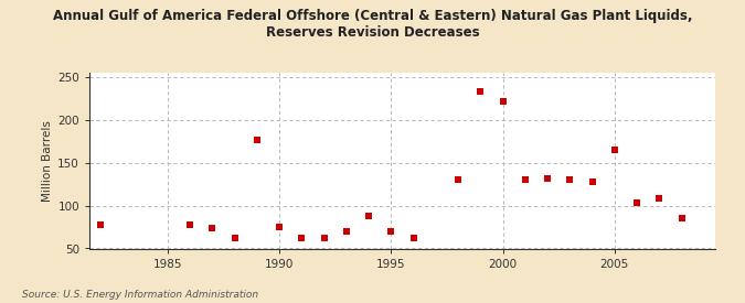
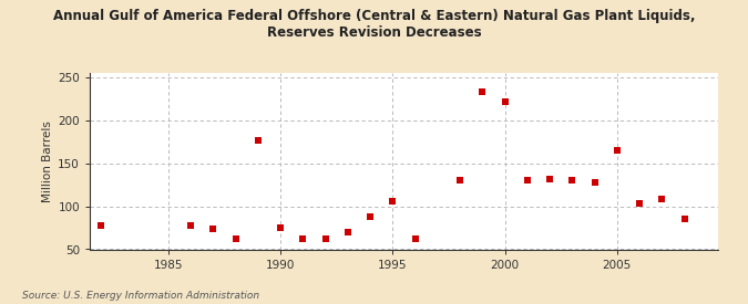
1995: 70 -> 106
